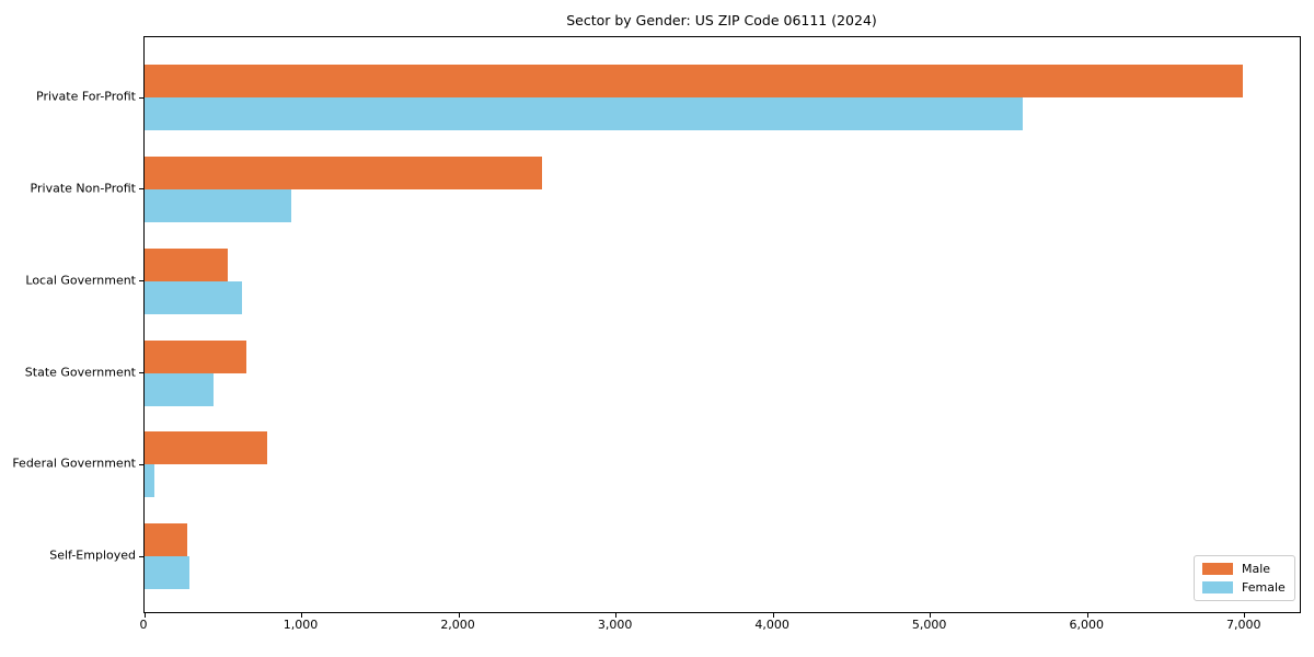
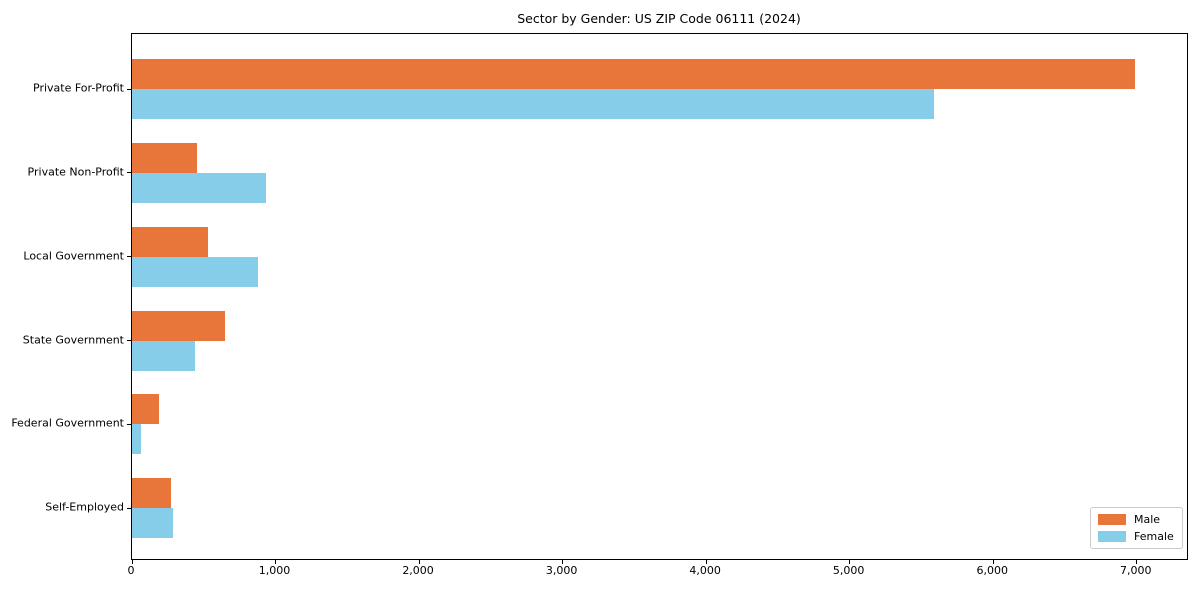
Male/Private Non-Profit: 2530 -> 450
Female/Local Government: 620 -> 880
Male/Federal Government: 780 -> 190
